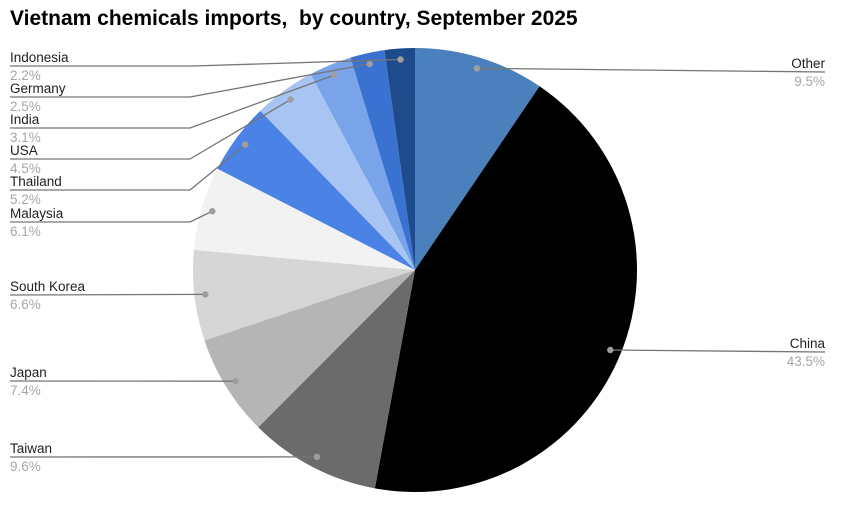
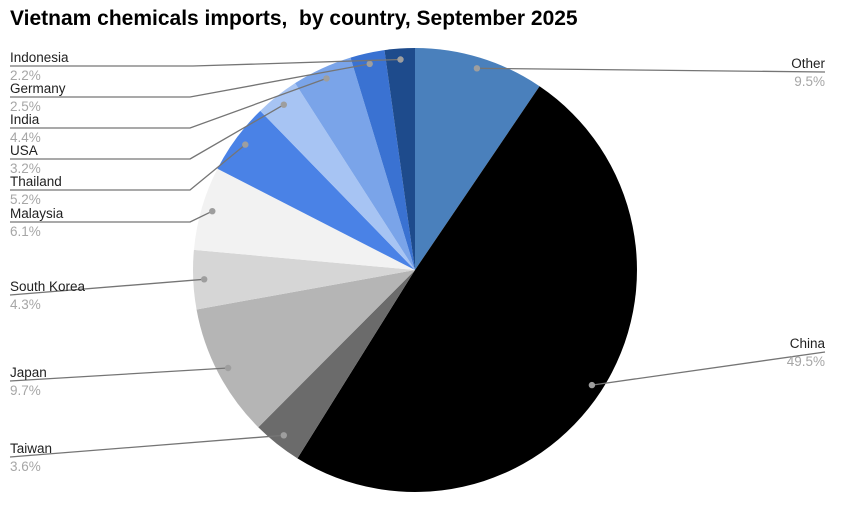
China: 43.5% -> 49.5%
Taiwan: 9.6% -> 3.6%
Japan: 7.4% -> 9.7%
South Korea: 6.6% -> 4.3%
USA: 4.5% -> 3.2%
India: 3.1% -> 4.4%
